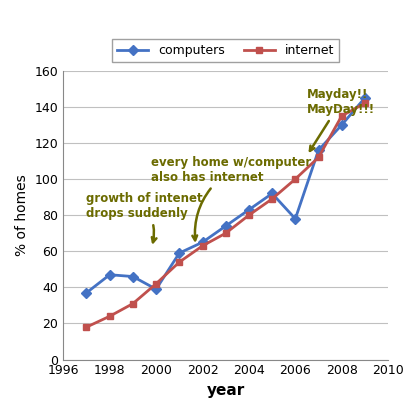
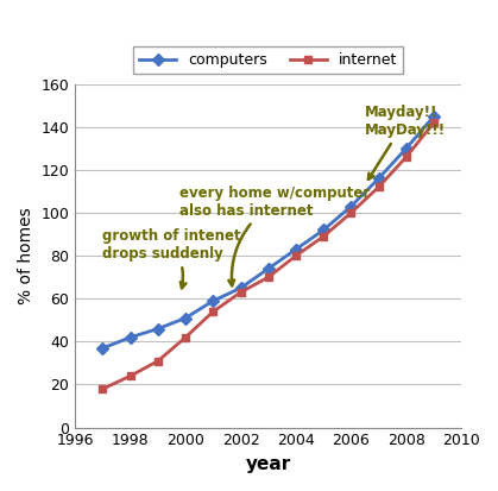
computers/1998: 47 -> 42
computers/2000: 39 -> 51
computers/2006: 78 -> 103
internet/2008: 135 -> 126
